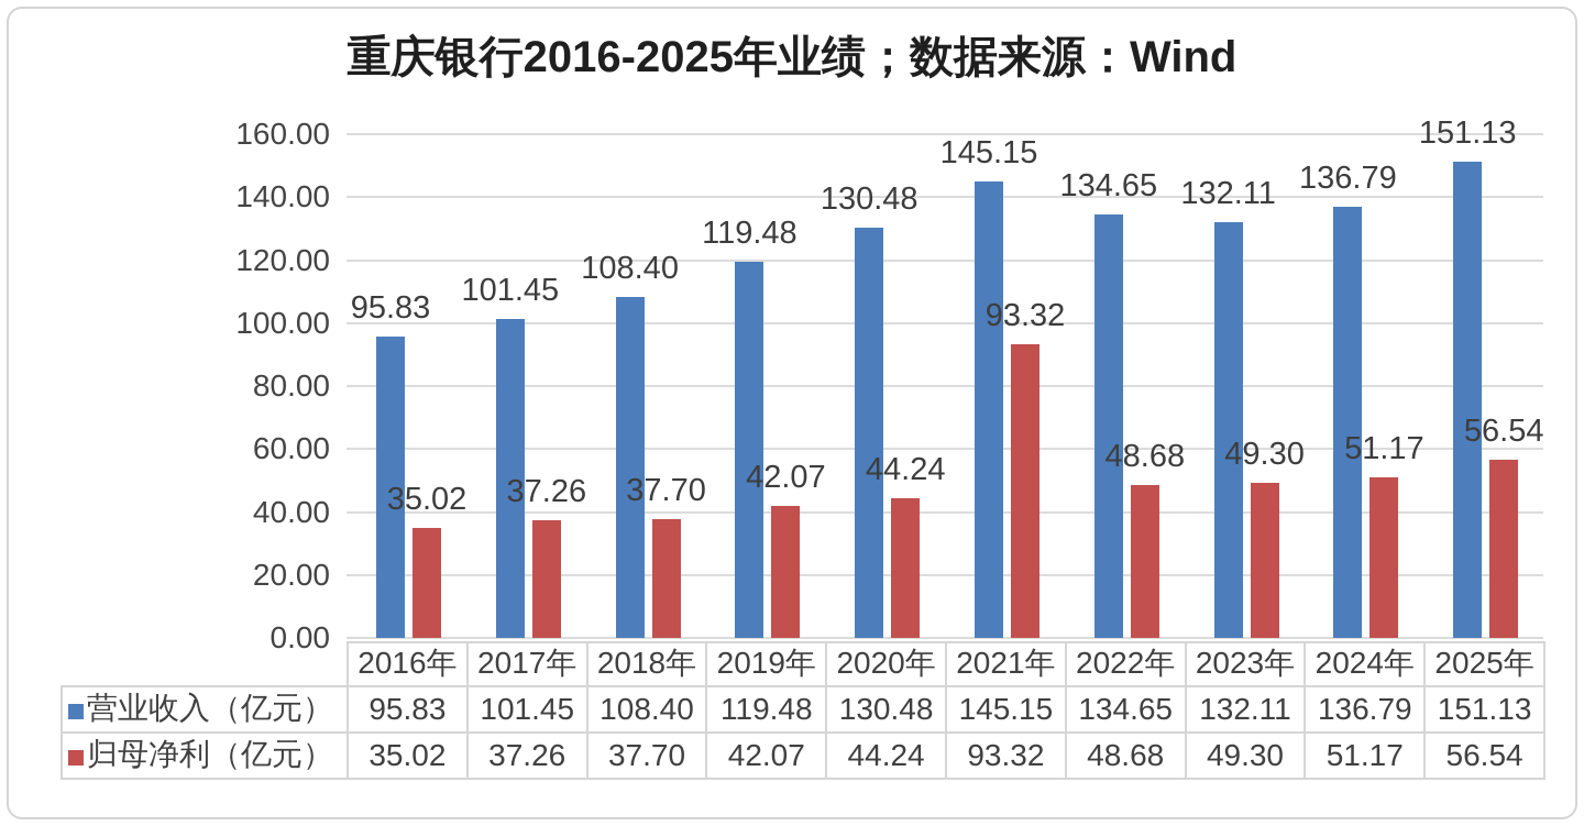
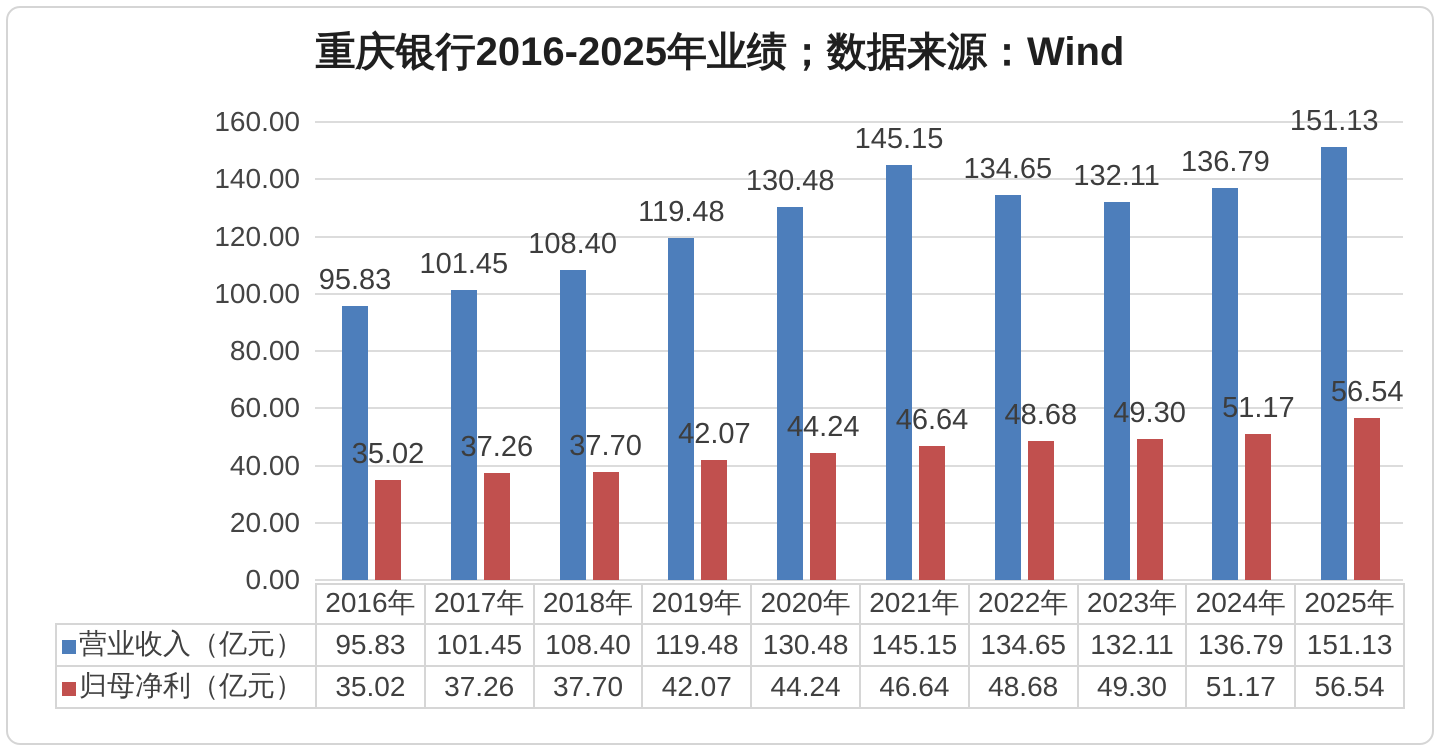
归母净利（亿元）/2021年: 93.32 -> 46.64
